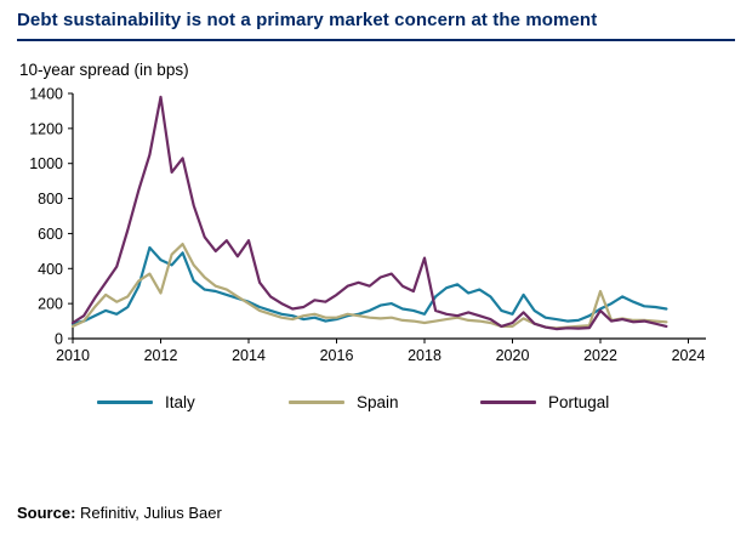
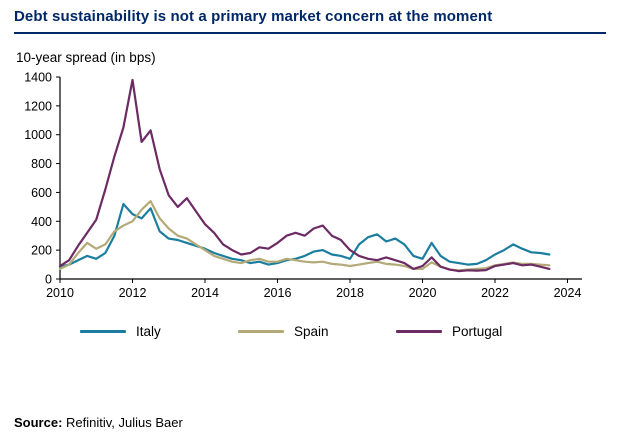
Spain/2012: 260 -> 400
Portugal/2014: 560 -> 380
Portugal/2018: 460 -> 200
Spain/2022: 270 -> 100
Portugal/2022: 160 -> 90
